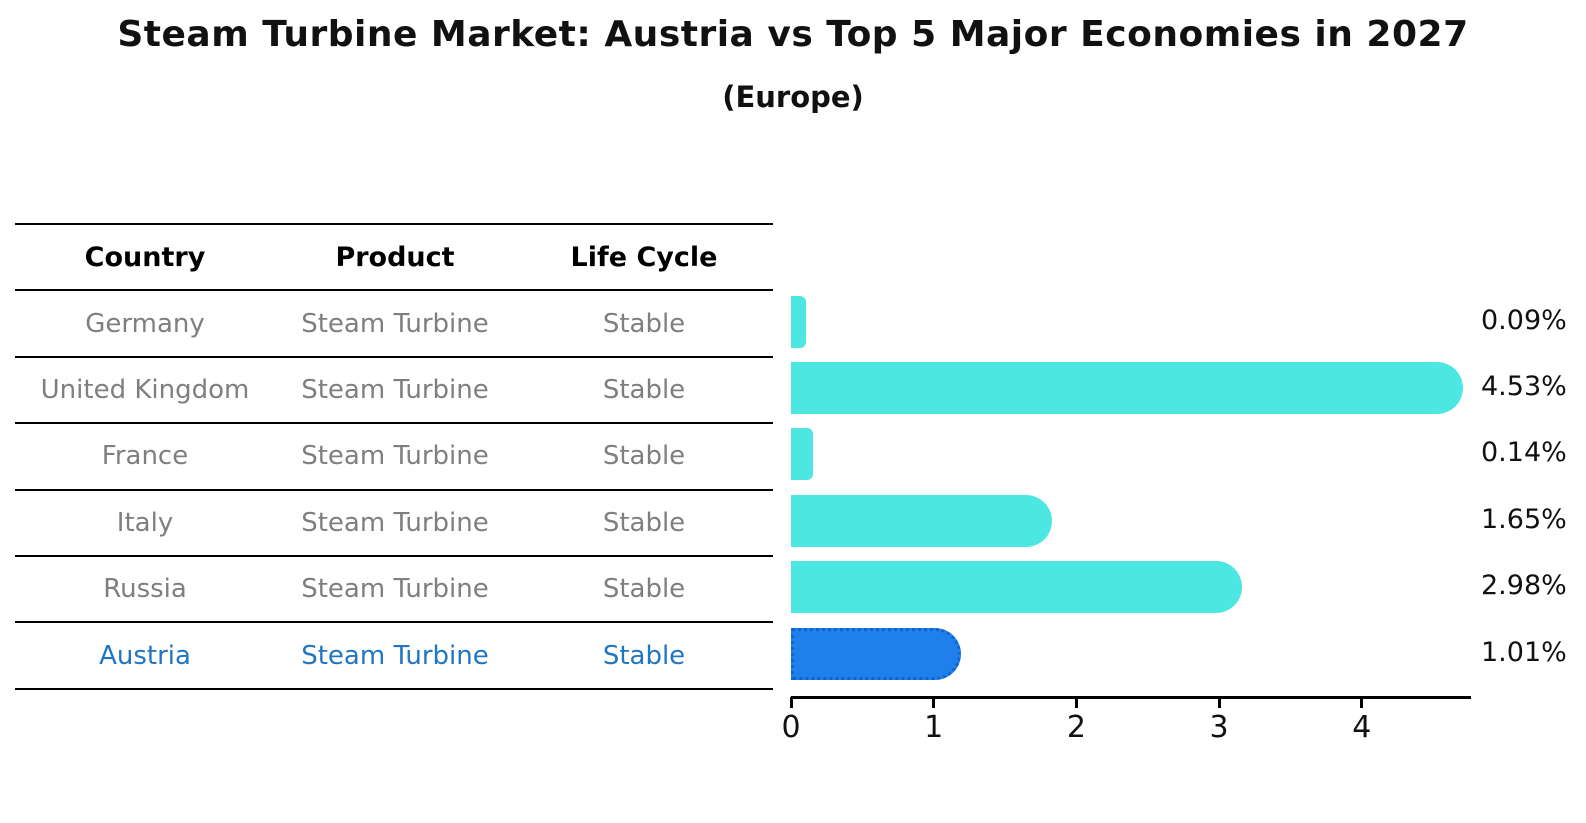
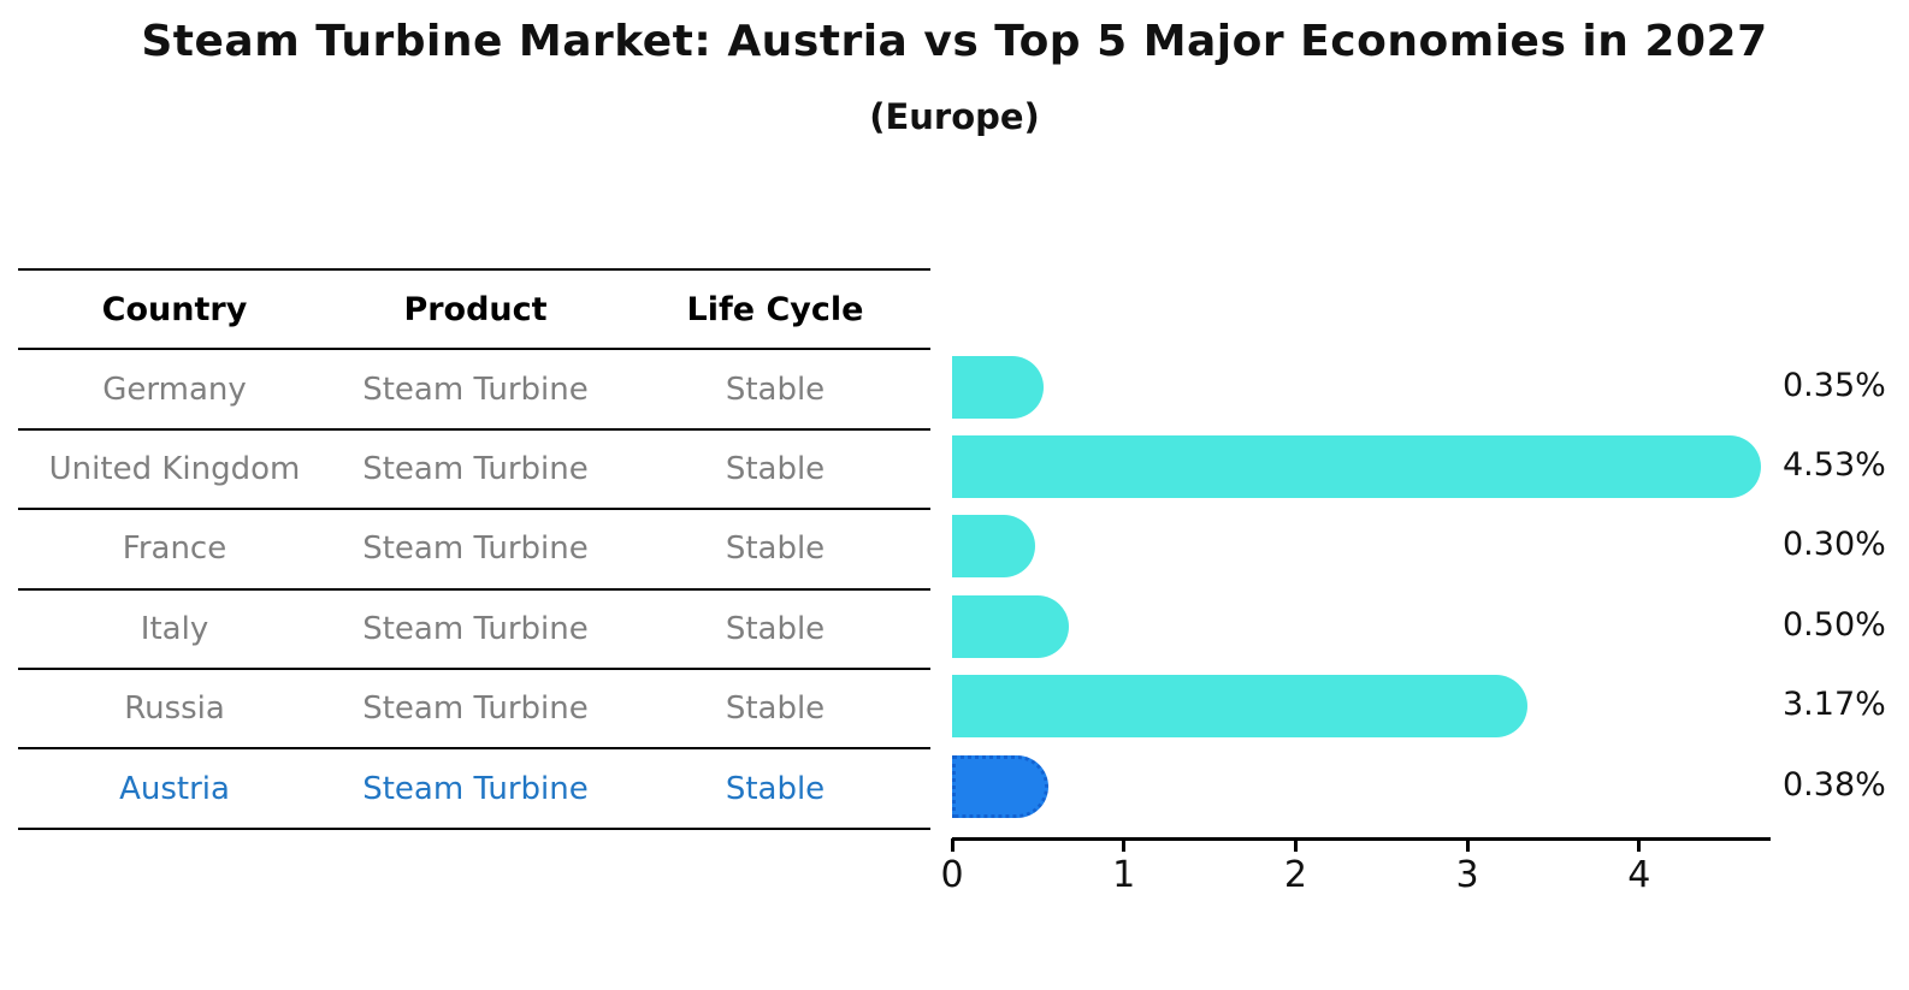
Germany: 0.09% -> 0.35%
France: 0.14% -> 0.30%
Italy: 1.65% -> 0.50%
Russia: 2.98% -> 3.17%
Austria: 1.01% -> 0.38%
